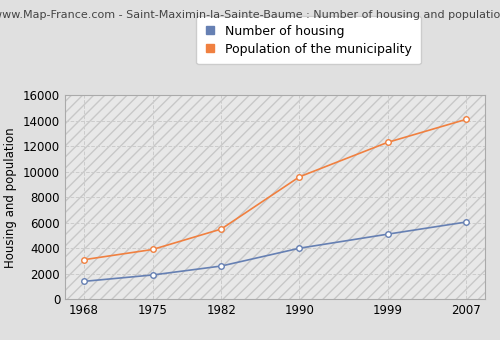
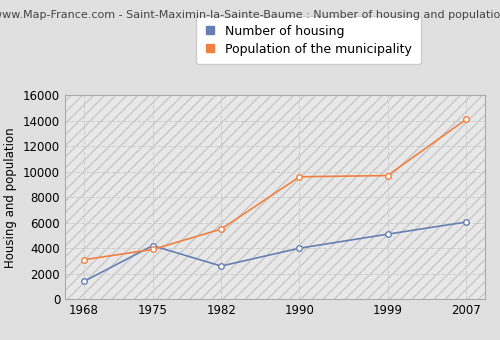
Number of housing/1975: 1900 -> 4200
Population of the municipality/1999: 12300 -> 9700
